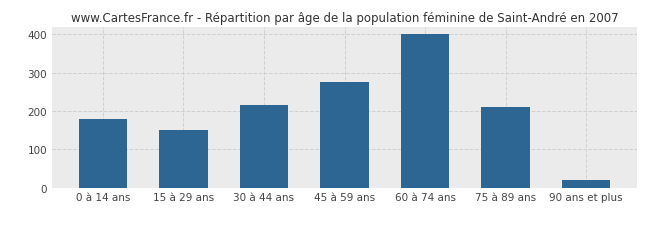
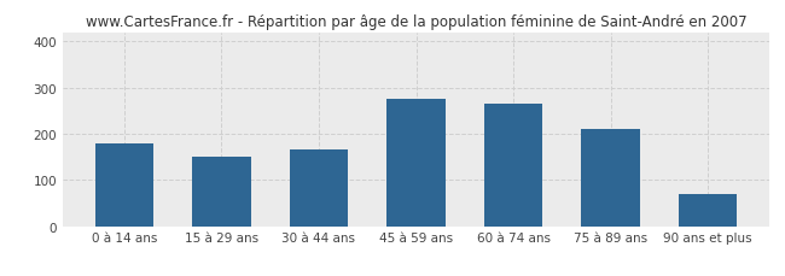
30 à 44 ans: 215 -> 165
60 à 74 ans: 402 -> 265
90 ans et plus: 20 -> 70
